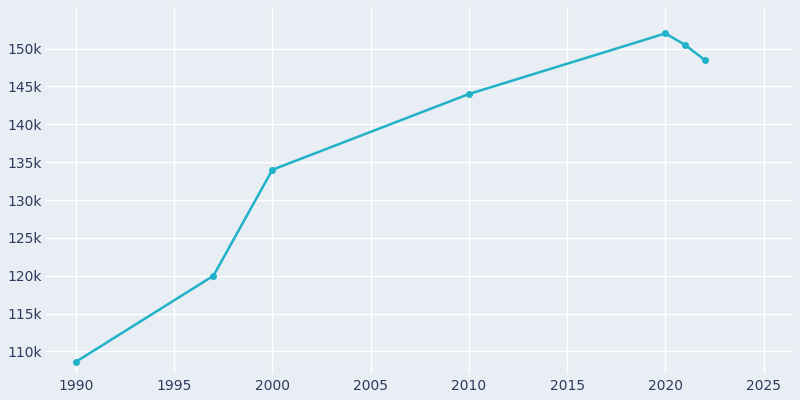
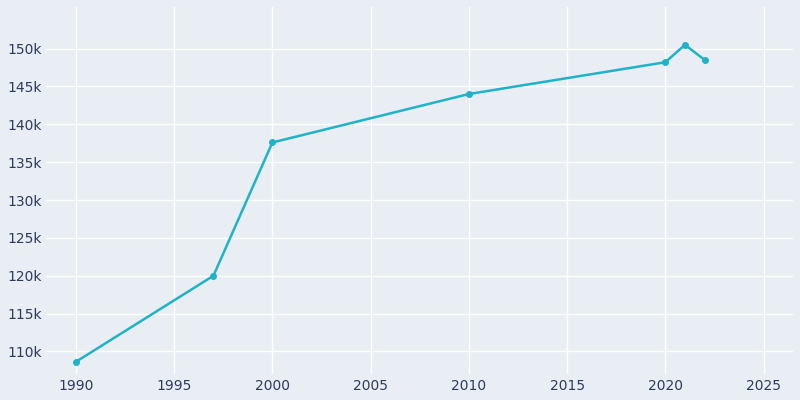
2000: 134.0k -> 137.6k
2020: 152.0k -> 148.2k
